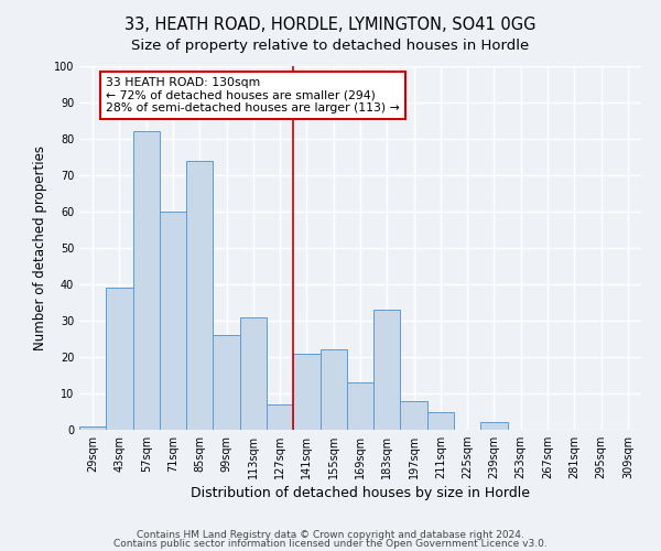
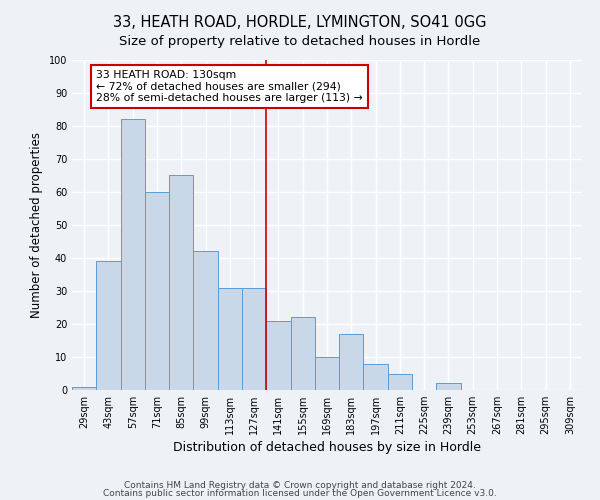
85sqm: 74 -> 65
99sqm: 26 -> 42
127sqm: 7 -> 31
169sqm: 13 -> 10
183sqm: 33 -> 17
